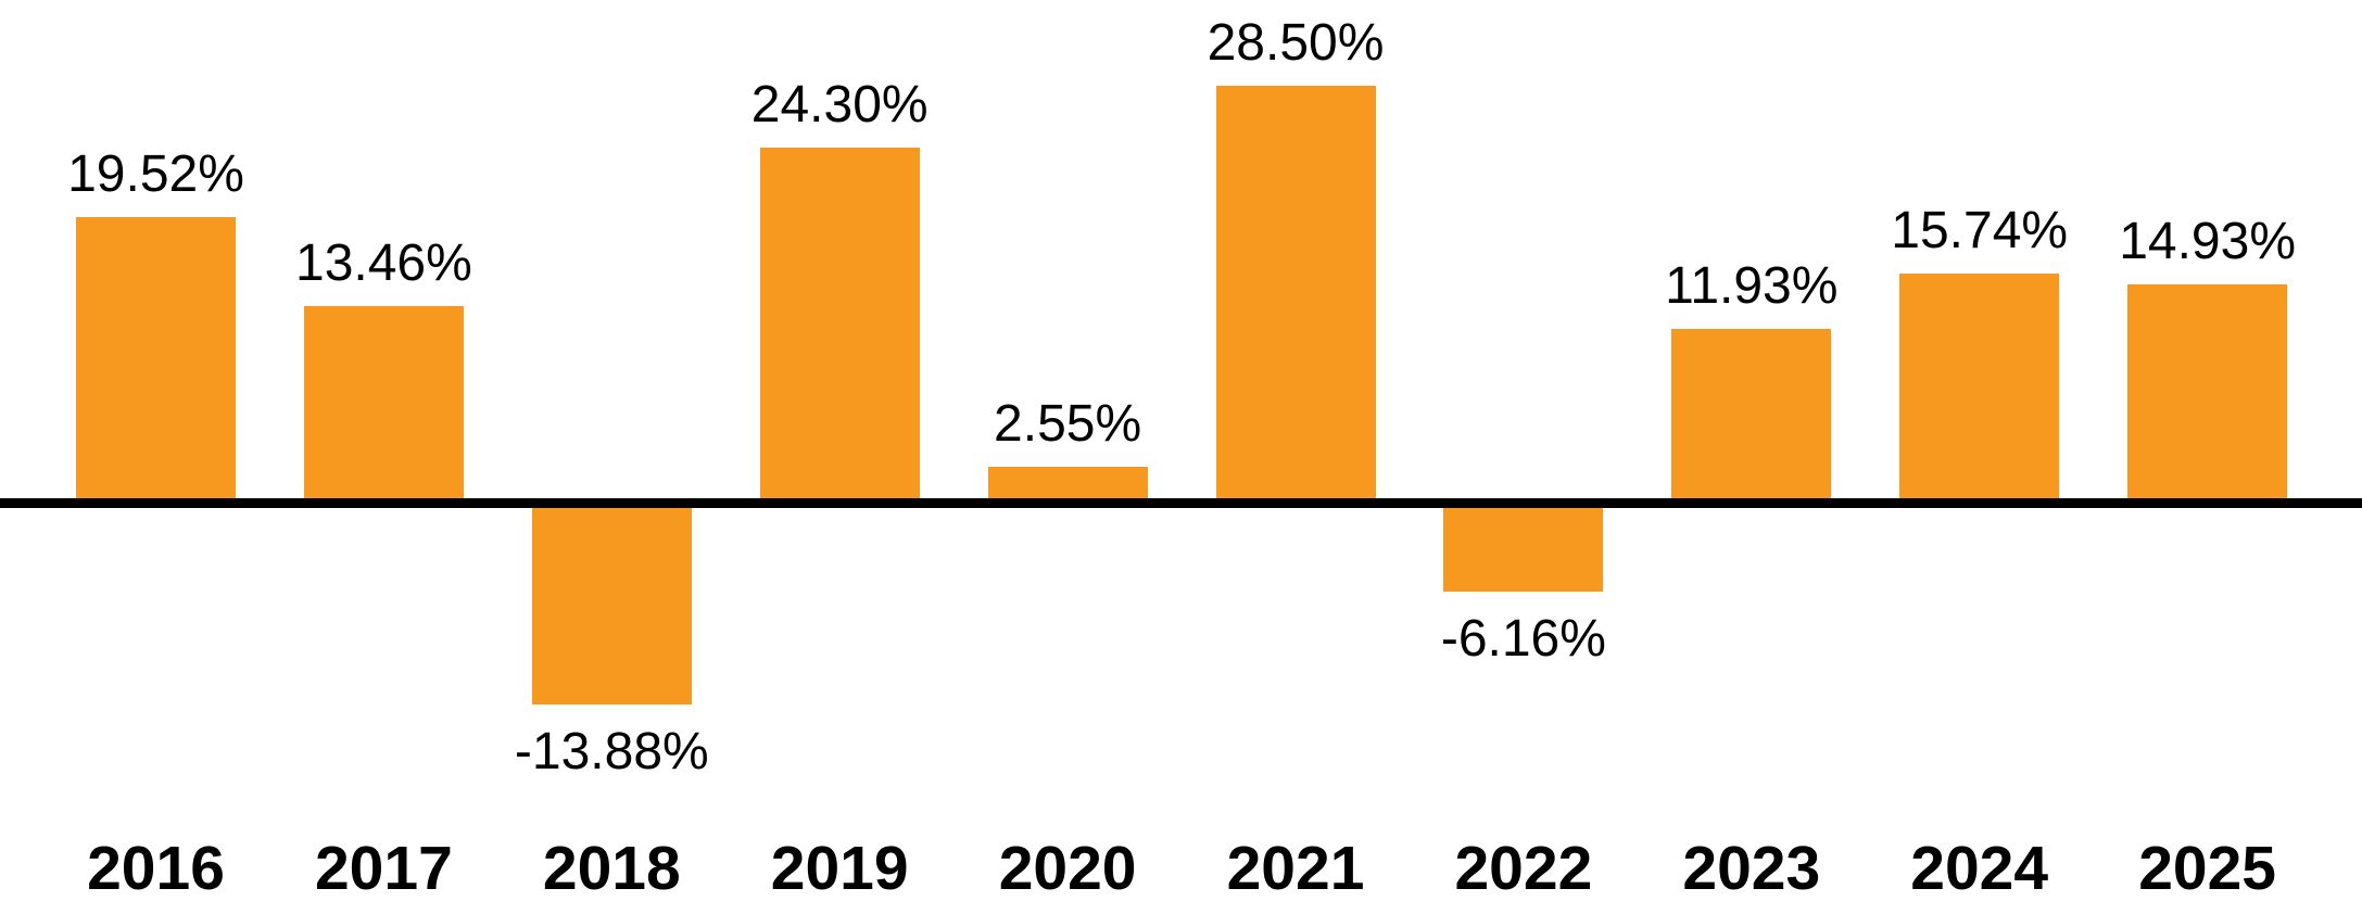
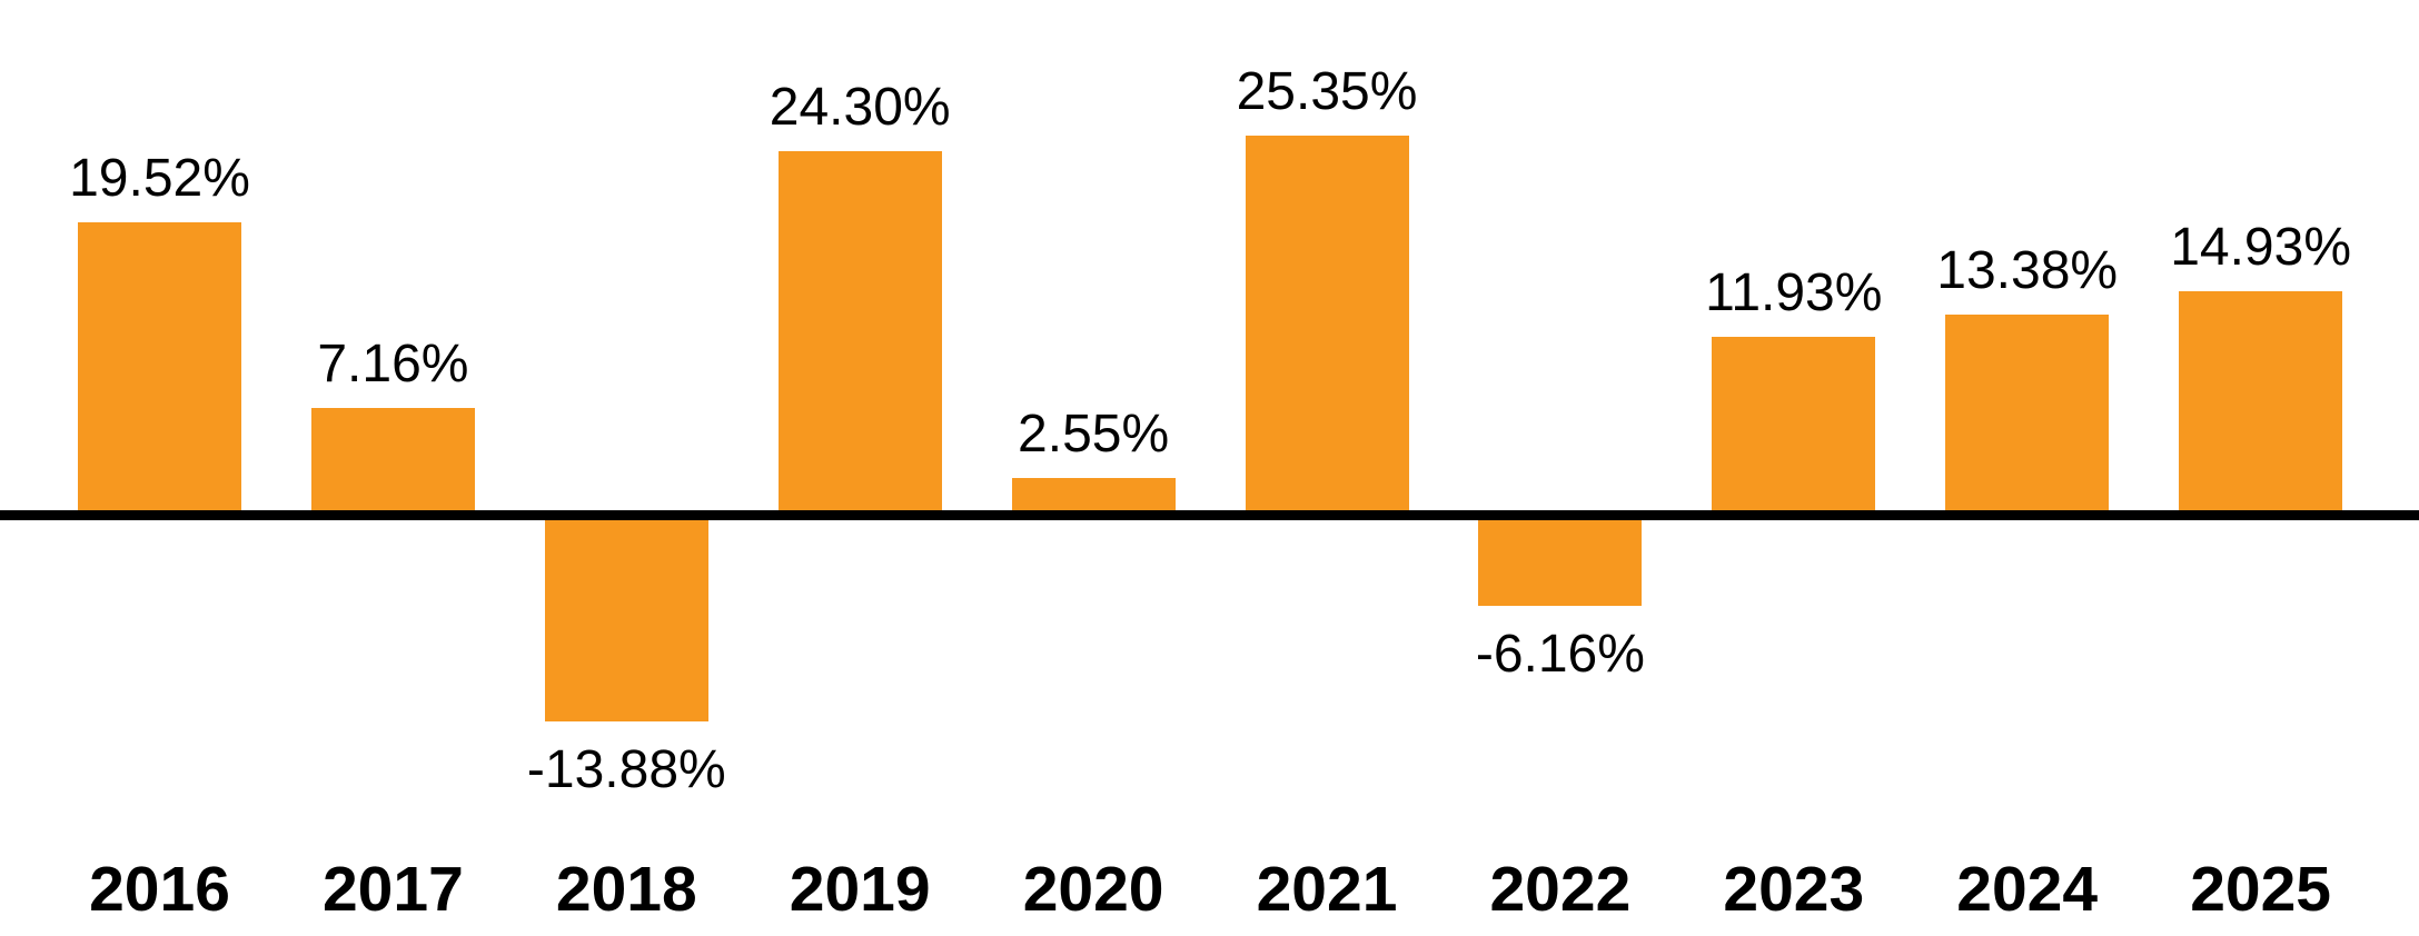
2017: 13.46% -> 7.16%
2021: 28.50% -> 25.35%
2024: 15.74% -> 13.38%
